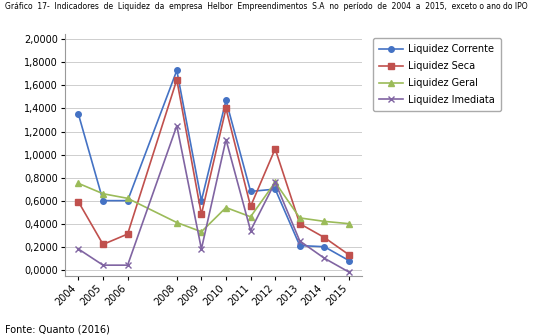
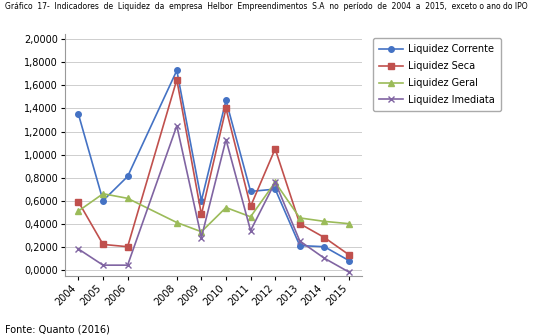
Liquidez Geral/2004: 0,75 -> 0,51
Liquidez Corrente/2006: 0,60 -> 0,81
Liquidez Seca/2006: 0,31 -> 0,20
Liquidez Imediata/2009: 0,18 -> 0,28
